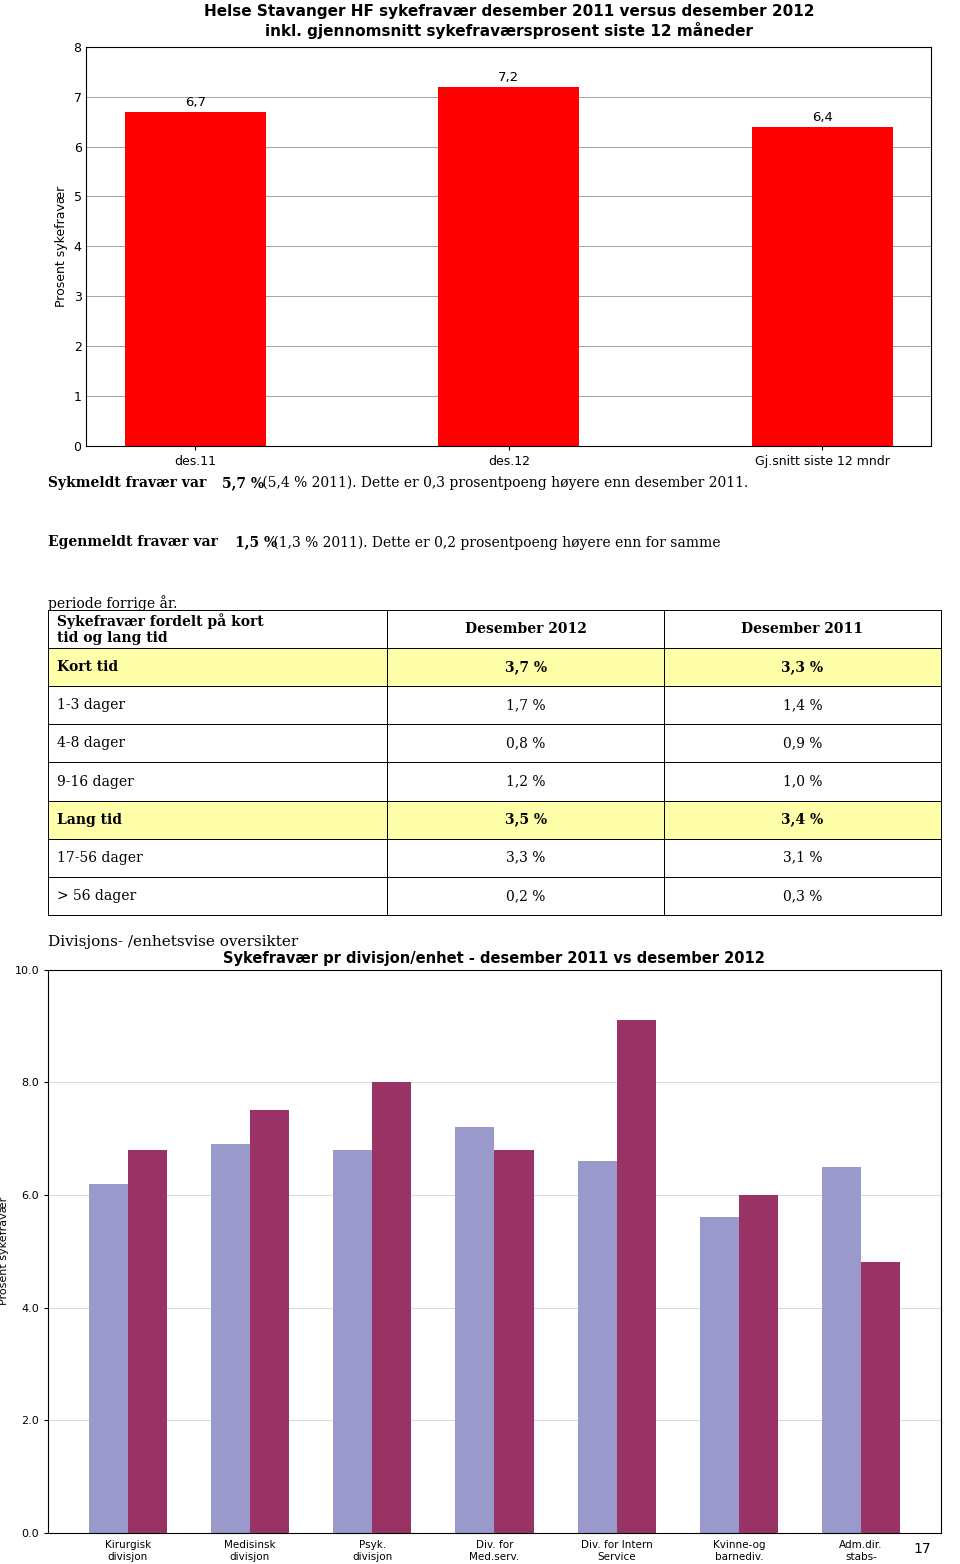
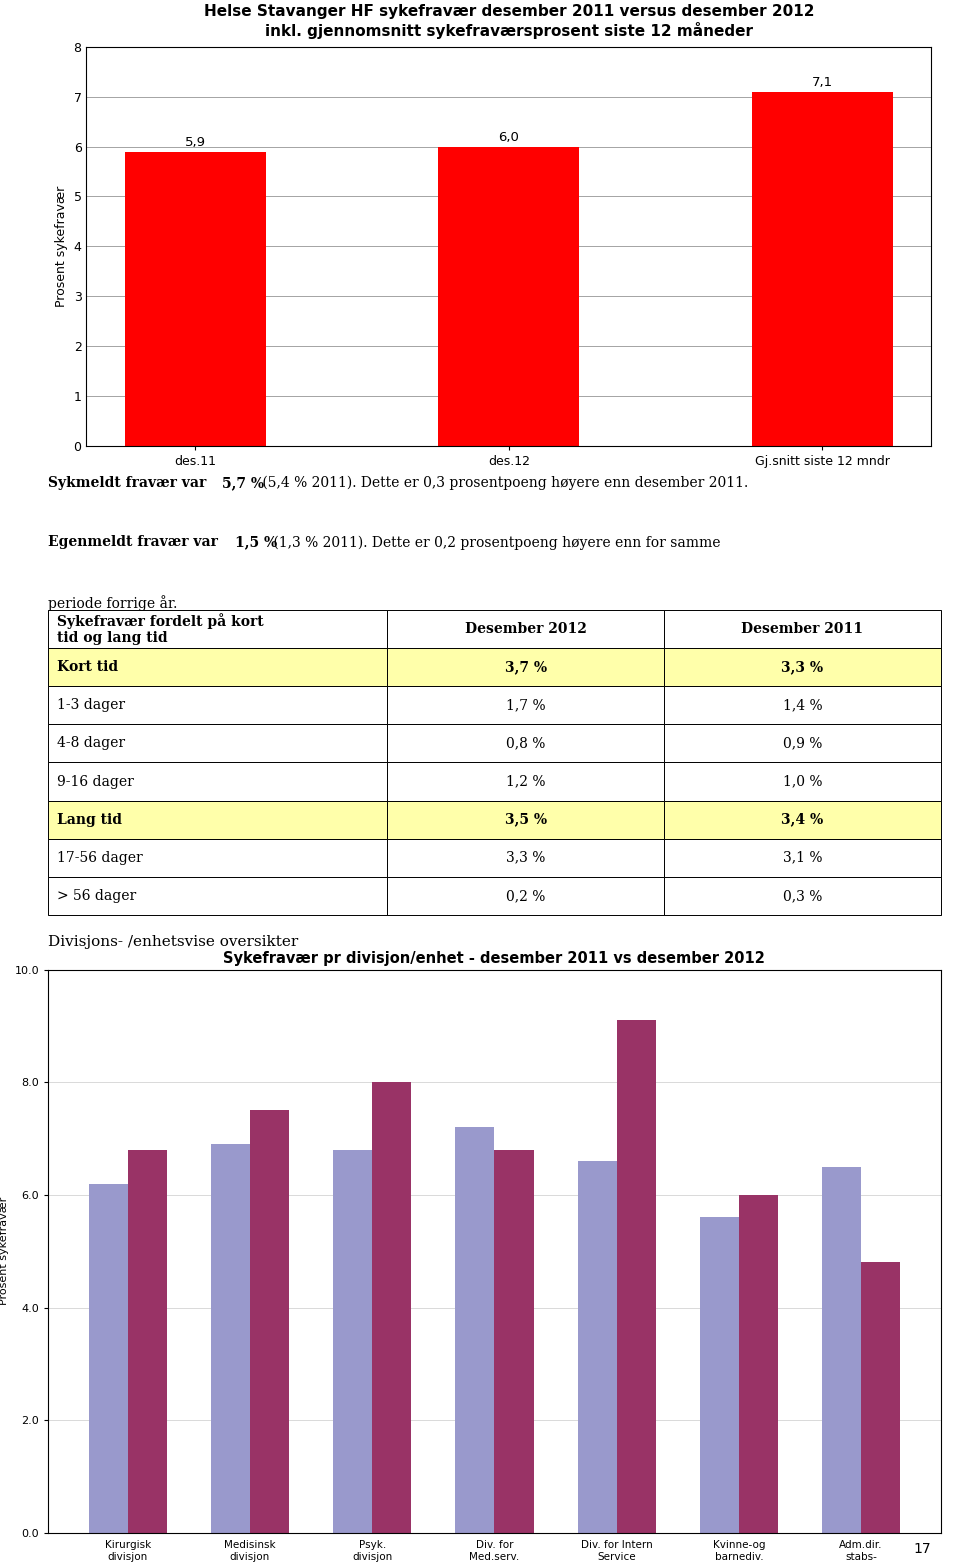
des.11: 6,7 -> 5,9
des.12: 7,2 -> 6,0
Gj.snitt siste 12 mndr: 6,4 -> 7,1
